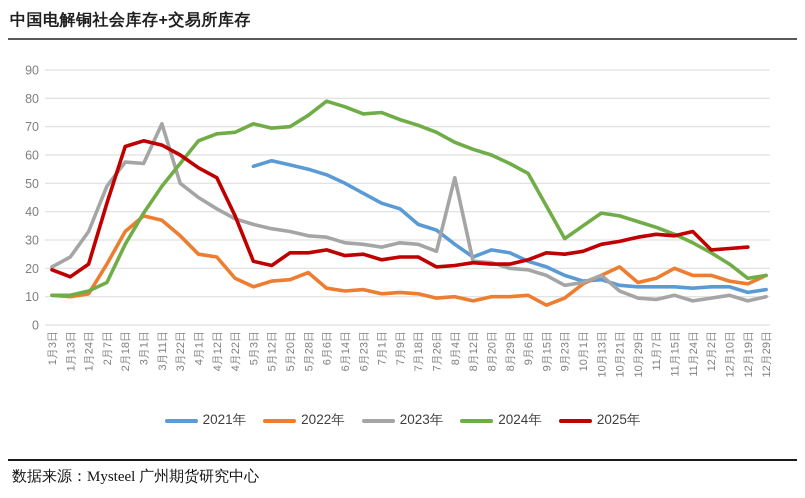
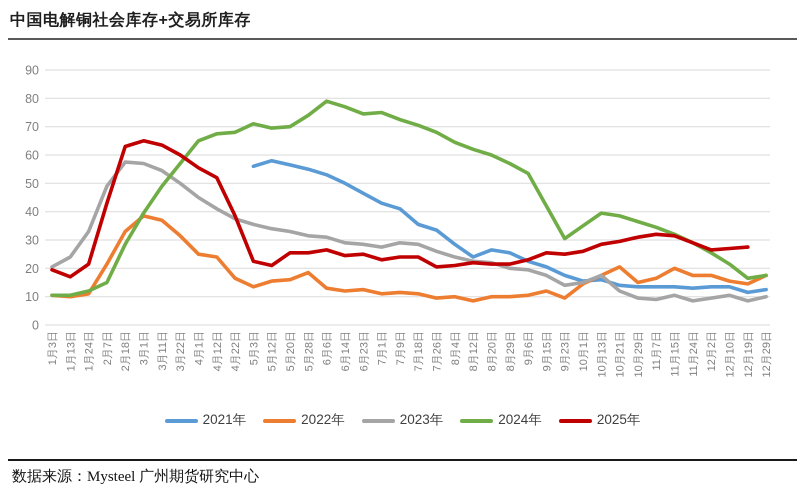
2023年/3月11日: 71 -> 54
2023年/8月4日: 52 -> 24
2022年/9月15日: 7 -> 12
2025年/11月24日: 33 -> 29
